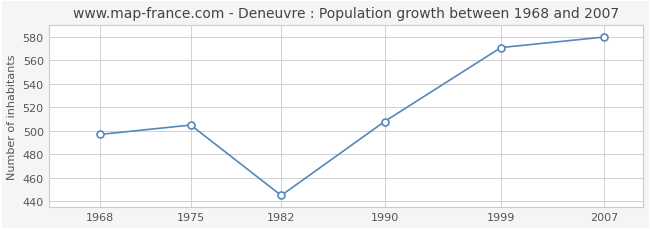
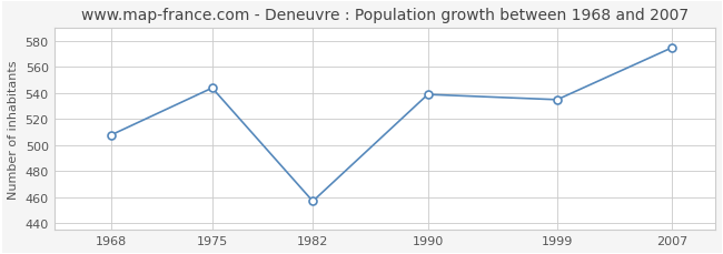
1968: 497 -> 508
1975: 505 -> 544
1982: 445 -> 457
1990: 508 -> 539
1999: 571 -> 535
2007: 580 -> 575
